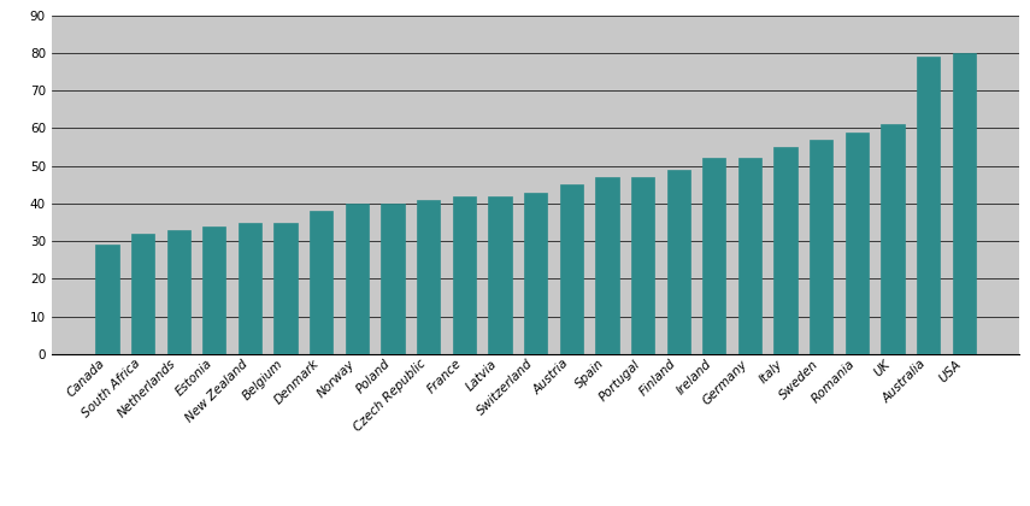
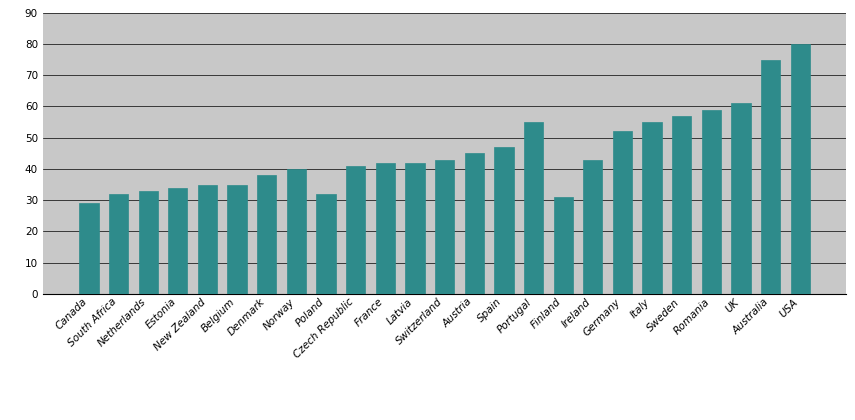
Poland: 40 -> 32
Portugal: 47 -> 55
Finland: 49 -> 31
Ireland: 52 -> 43
Australia: 79 -> 75
